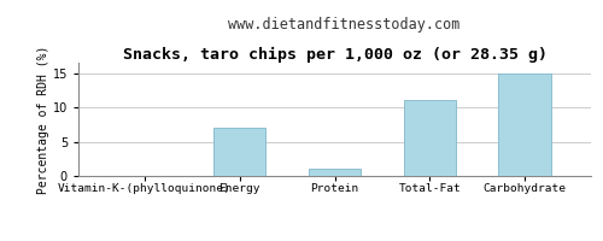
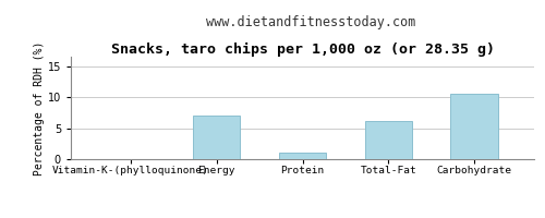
Total-Fat: 11.1 -> 6.2
Carbohydrate: 15.0 -> 10.6
